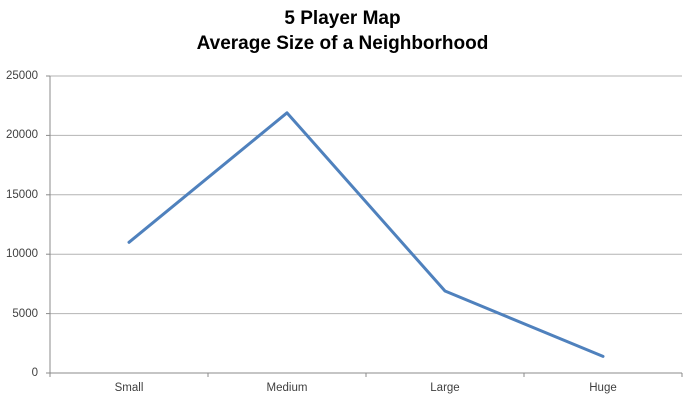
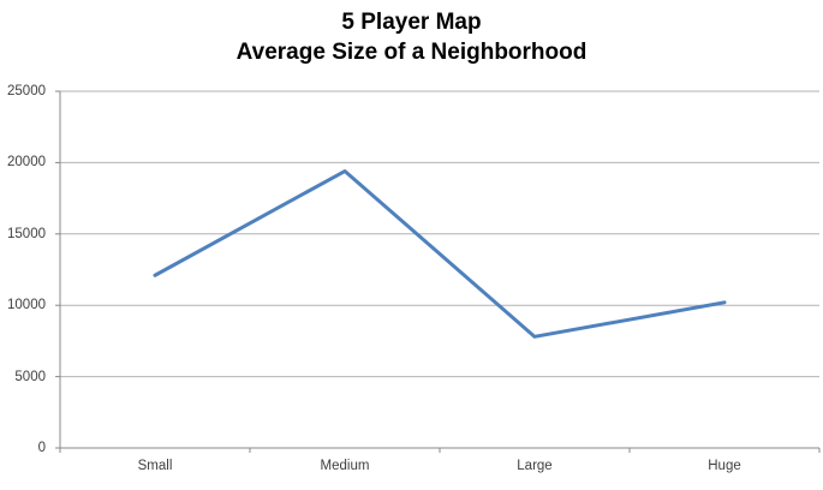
Small: 11000 -> 12100
Medium: 21900 -> 19400
Large: 6900 -> 7800
Huge: 1400 -> 10200
